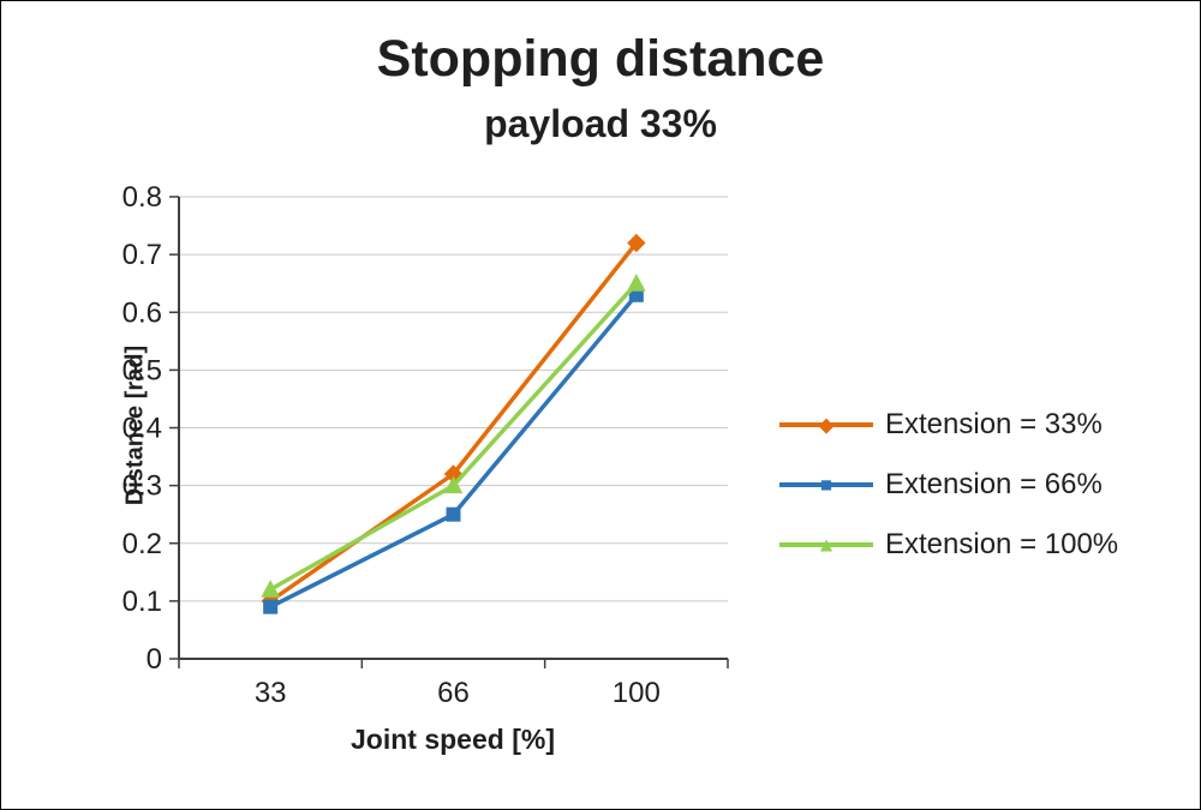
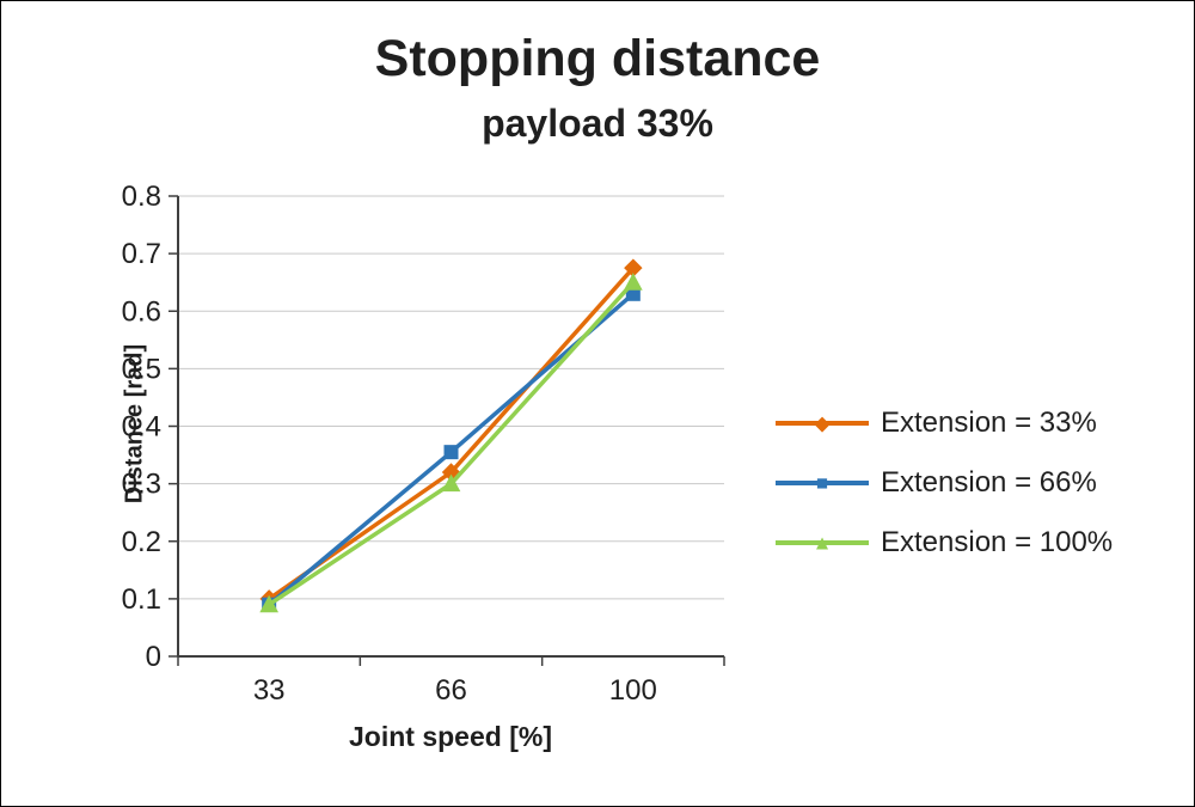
Extension = 100%/33: 0.12 -> 0.09
Extension = 66%/66: 0.25 -> 0.35
Extension = 33%/100: 0.72 -> 0.68
